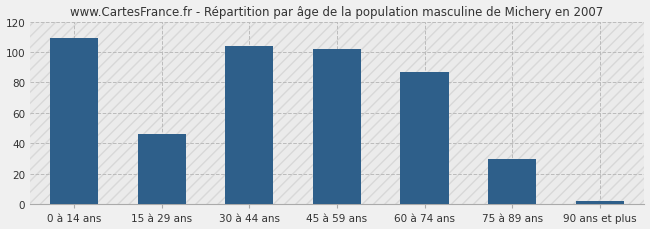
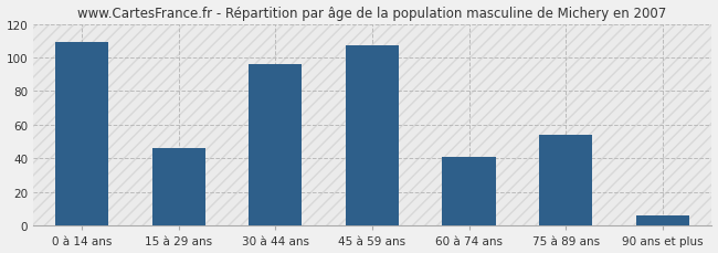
30 à 44 ans: 104 -> 96
45 à 59 ans: 102 -> 107
60 à 74 ans: 87 -> 41
75 à 89 ans: 30 -> 54
90 ans et plus: 2 -> 6
